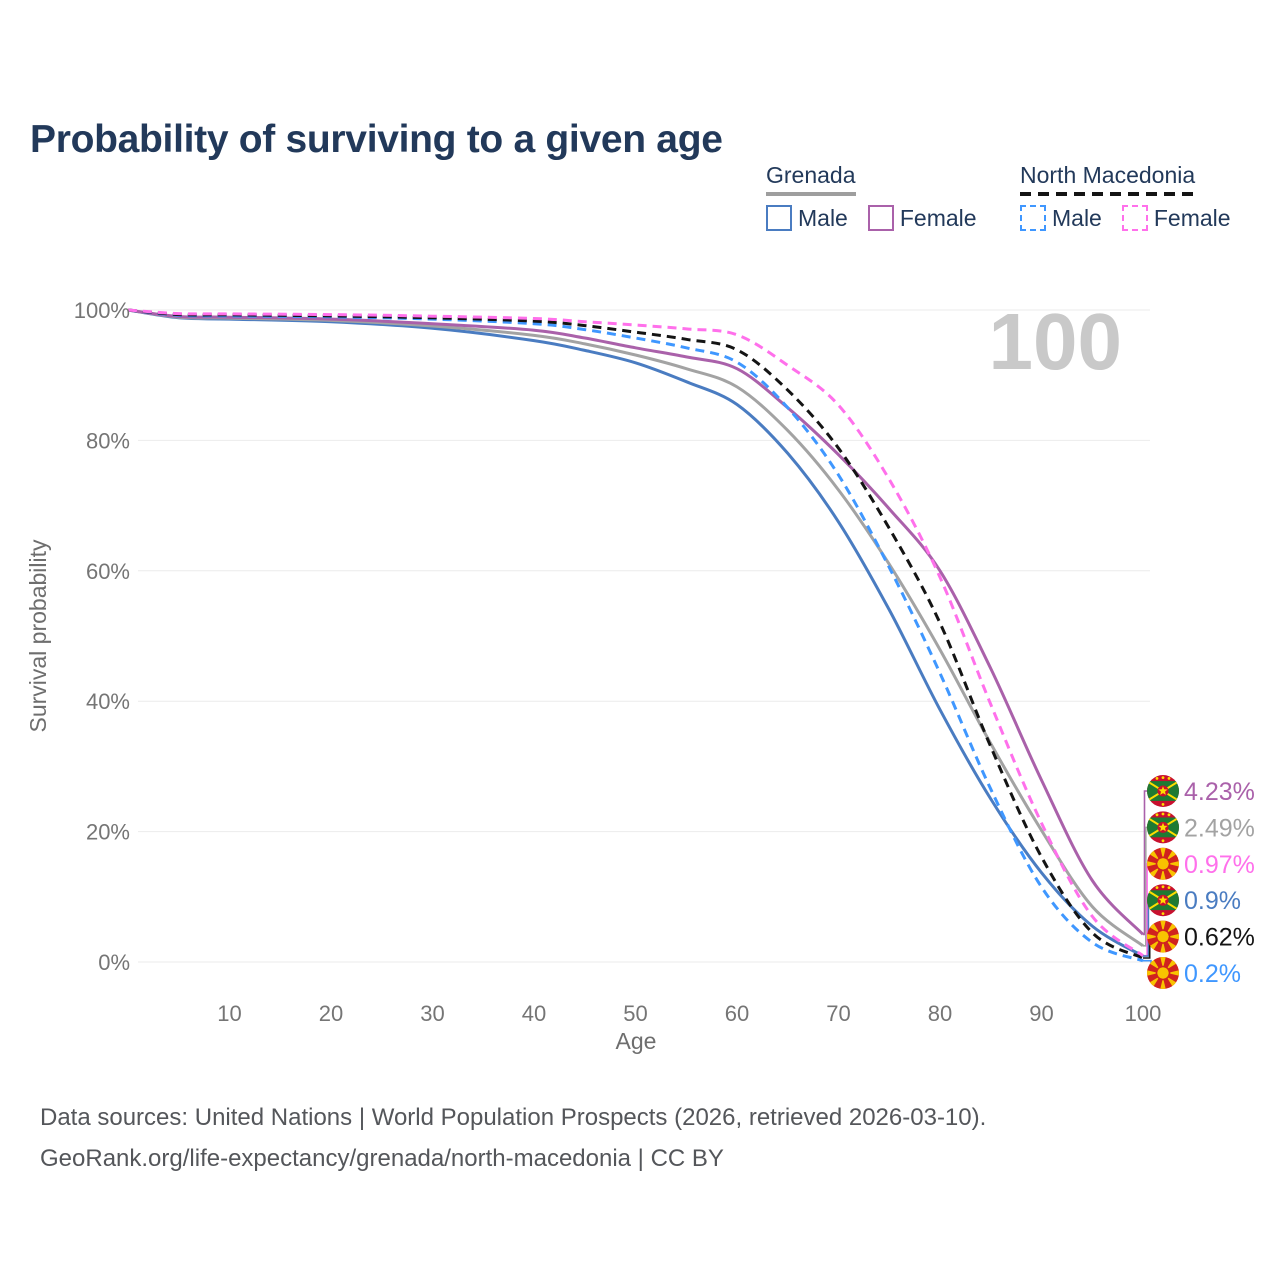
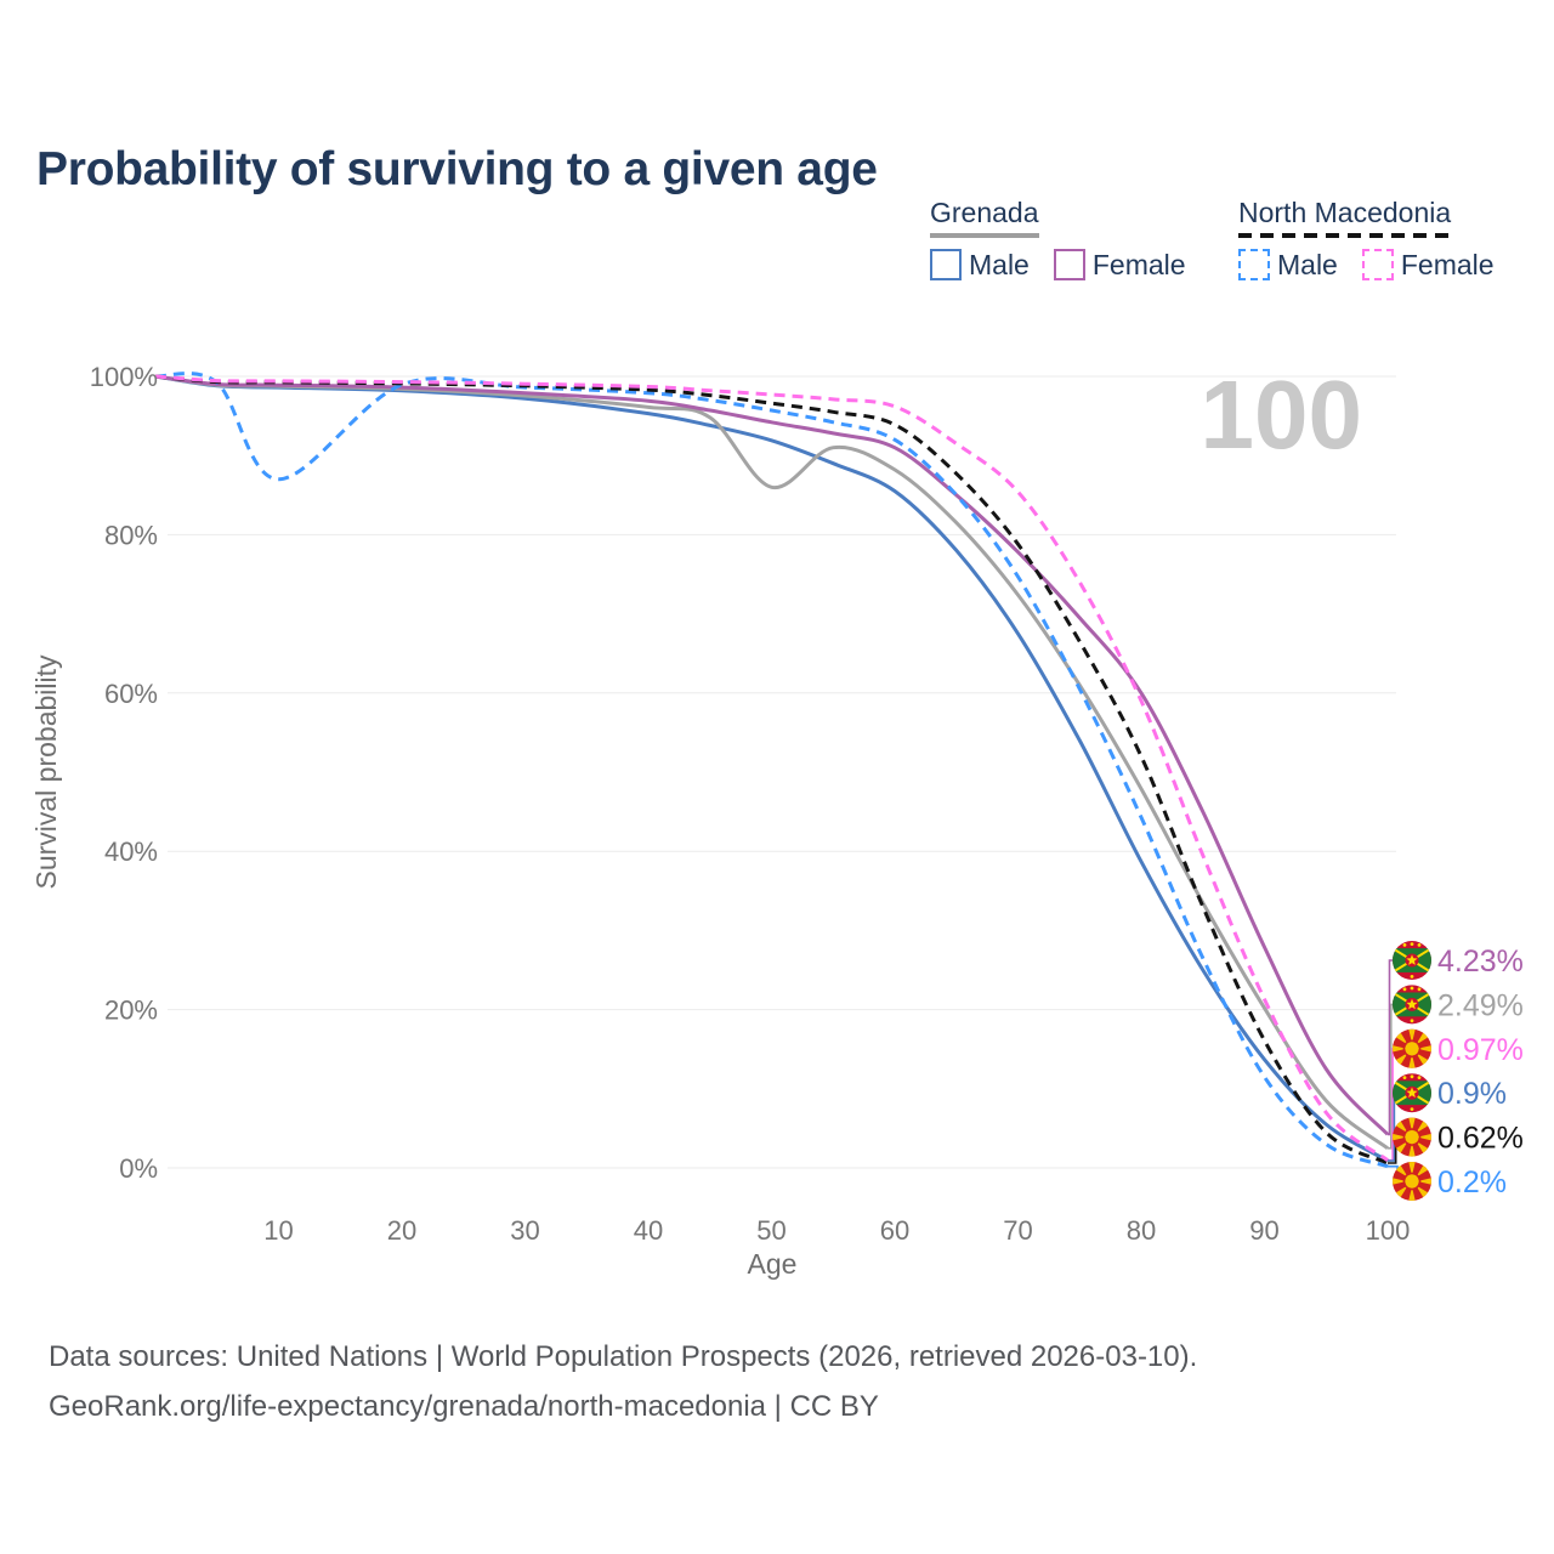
North Macedonia Male/10: 99% -> 87%
Grenada/50: 93% -> 86%
